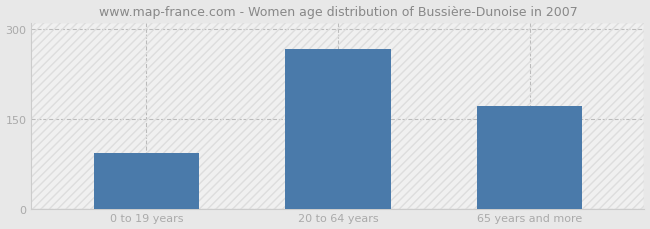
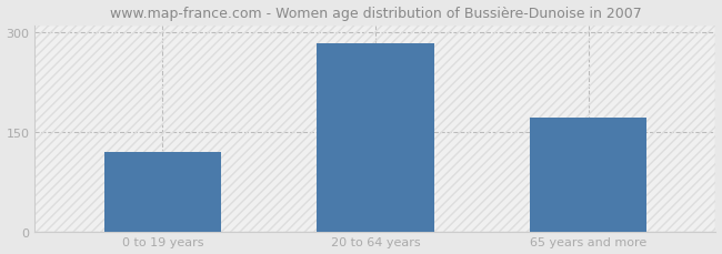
0 to 19 years: 92 -> 120
20 to 64 years: 266 -> 283
